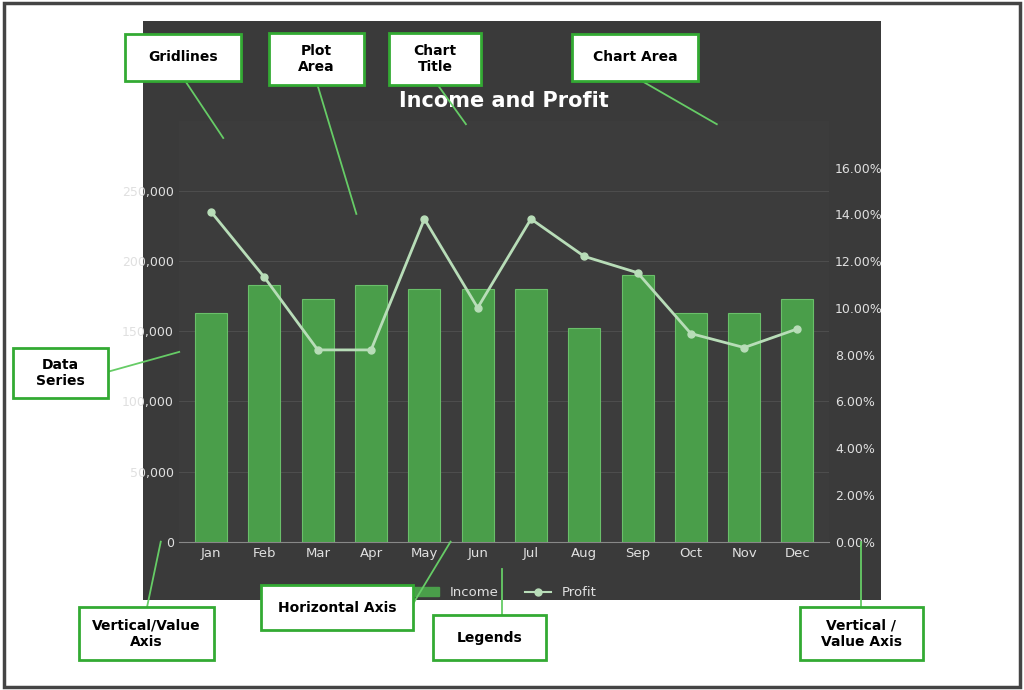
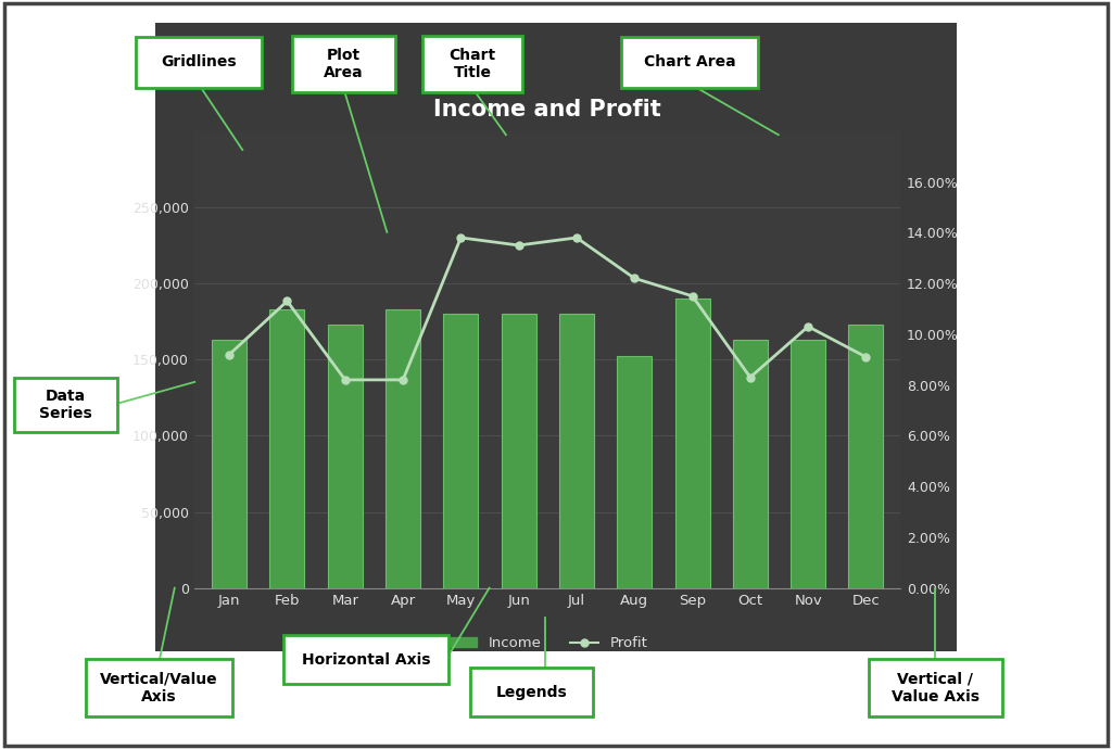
Profit/Jan: 14.1% -> 9.2%
Profit/Jun: 10.0% -> 13.5%
Profit/Oct: 8.9% -> 8.3%
Profit/Nov: 8.3% -> 10.3%
